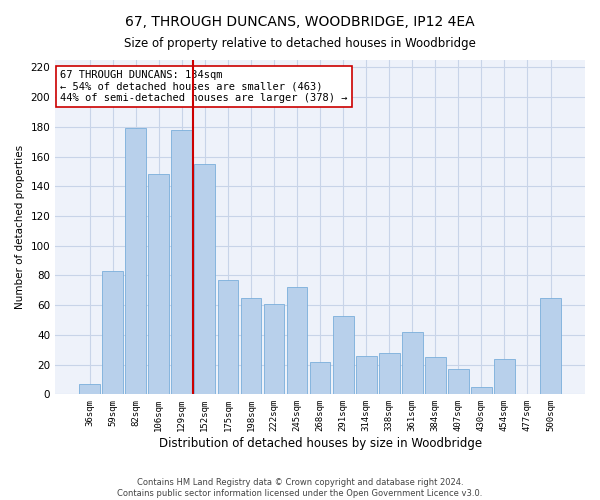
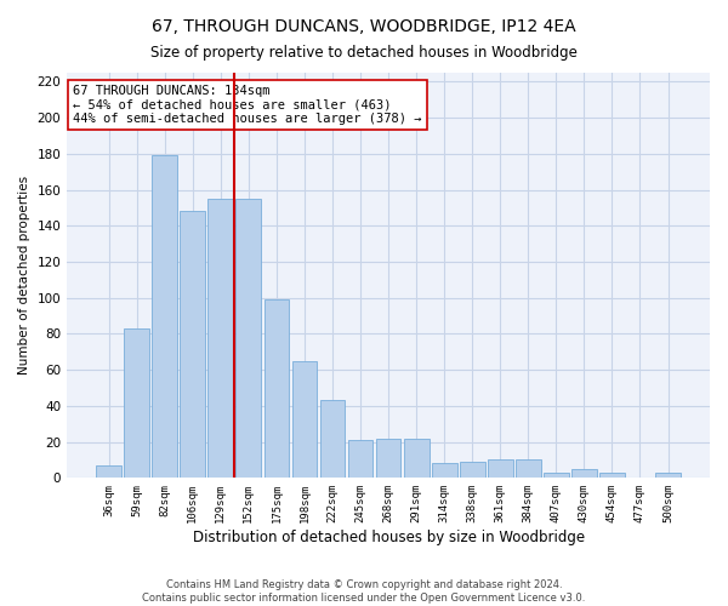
129sqm: 178 -> 155
175sqm: 77 -> 99
222sqm: 61 -> 43
245sqm: 72 -> 21
291sqm: 53 -> 22
314sqm: 26 -> 8
338sqm: 28 -> 9
361sqm: 42 -> 10
384sqm: 25 -> 10
407sqm: 17 -> 3
454sqm: 24 -> 3
500sqm: 65 -> 3
